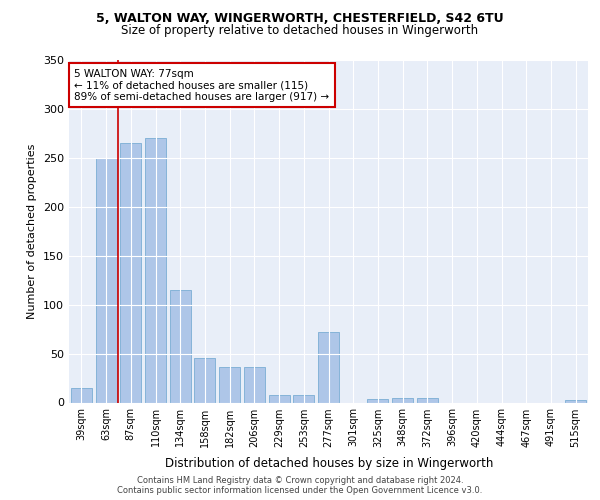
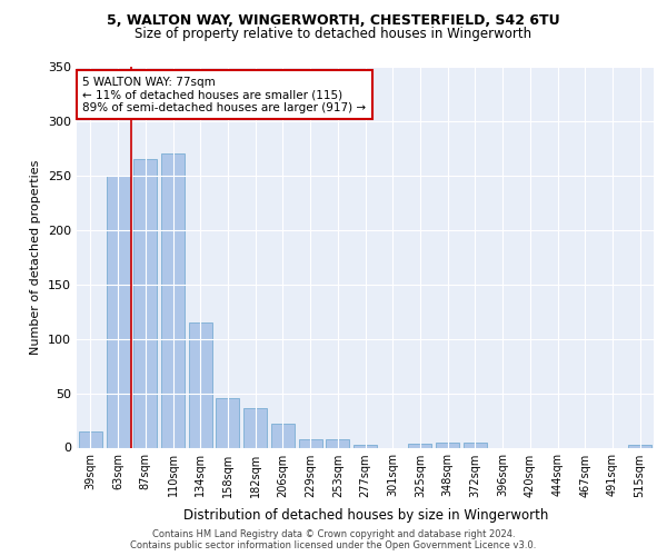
206sqm: 36 -> 22
277sqm: 72 -> 3
